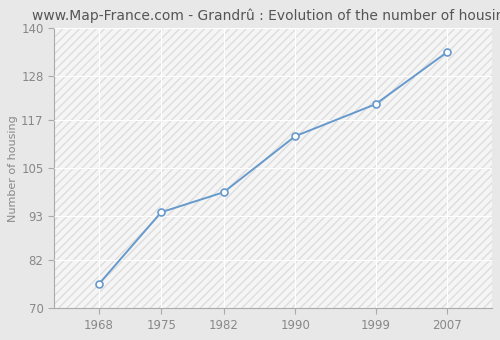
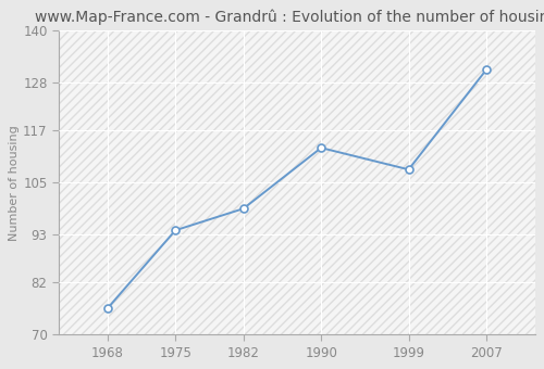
1999: 121 -> 108
2007: 134 -> 131
